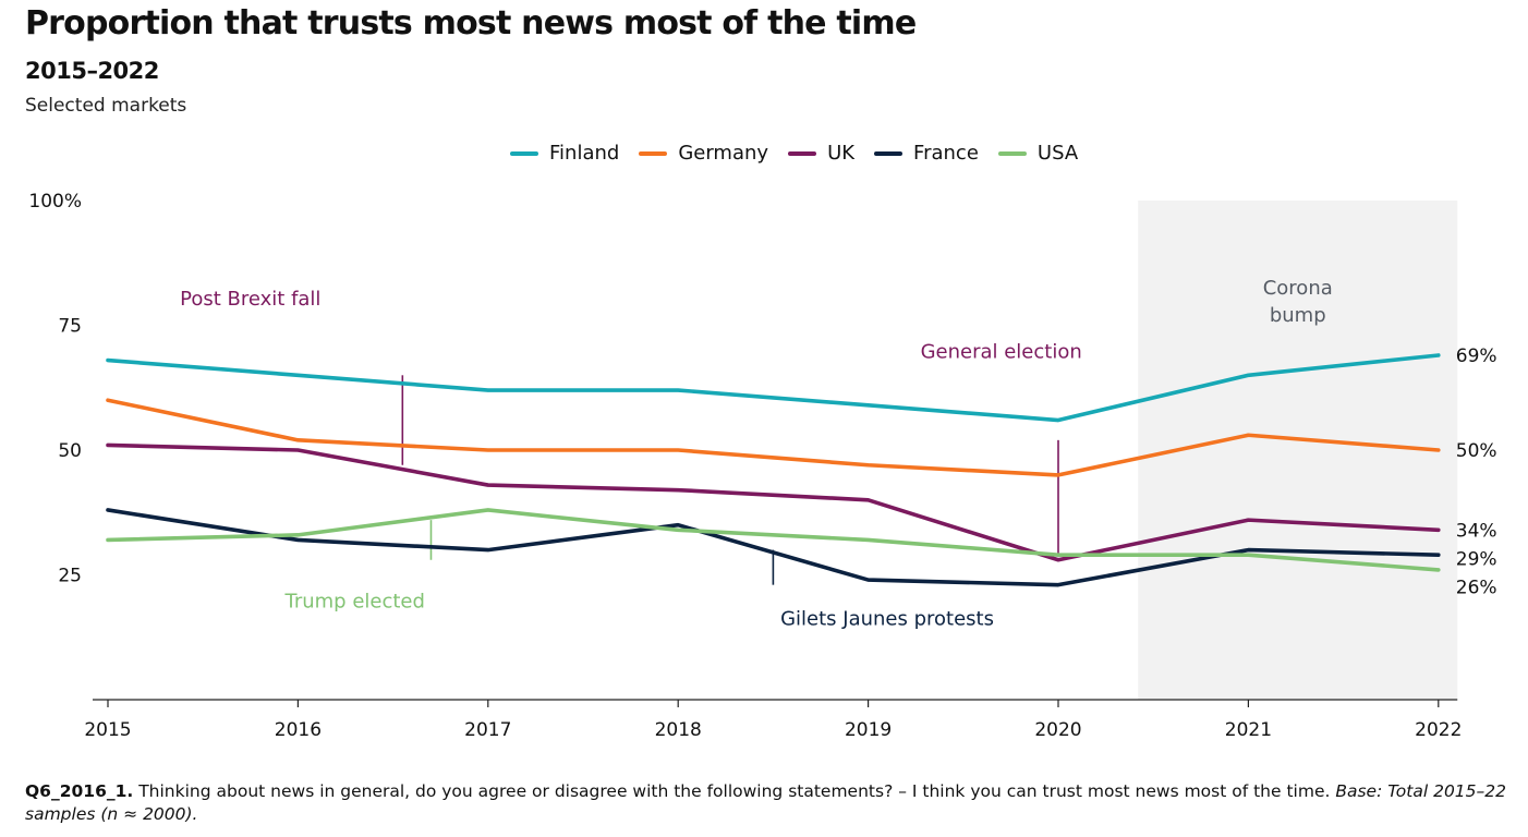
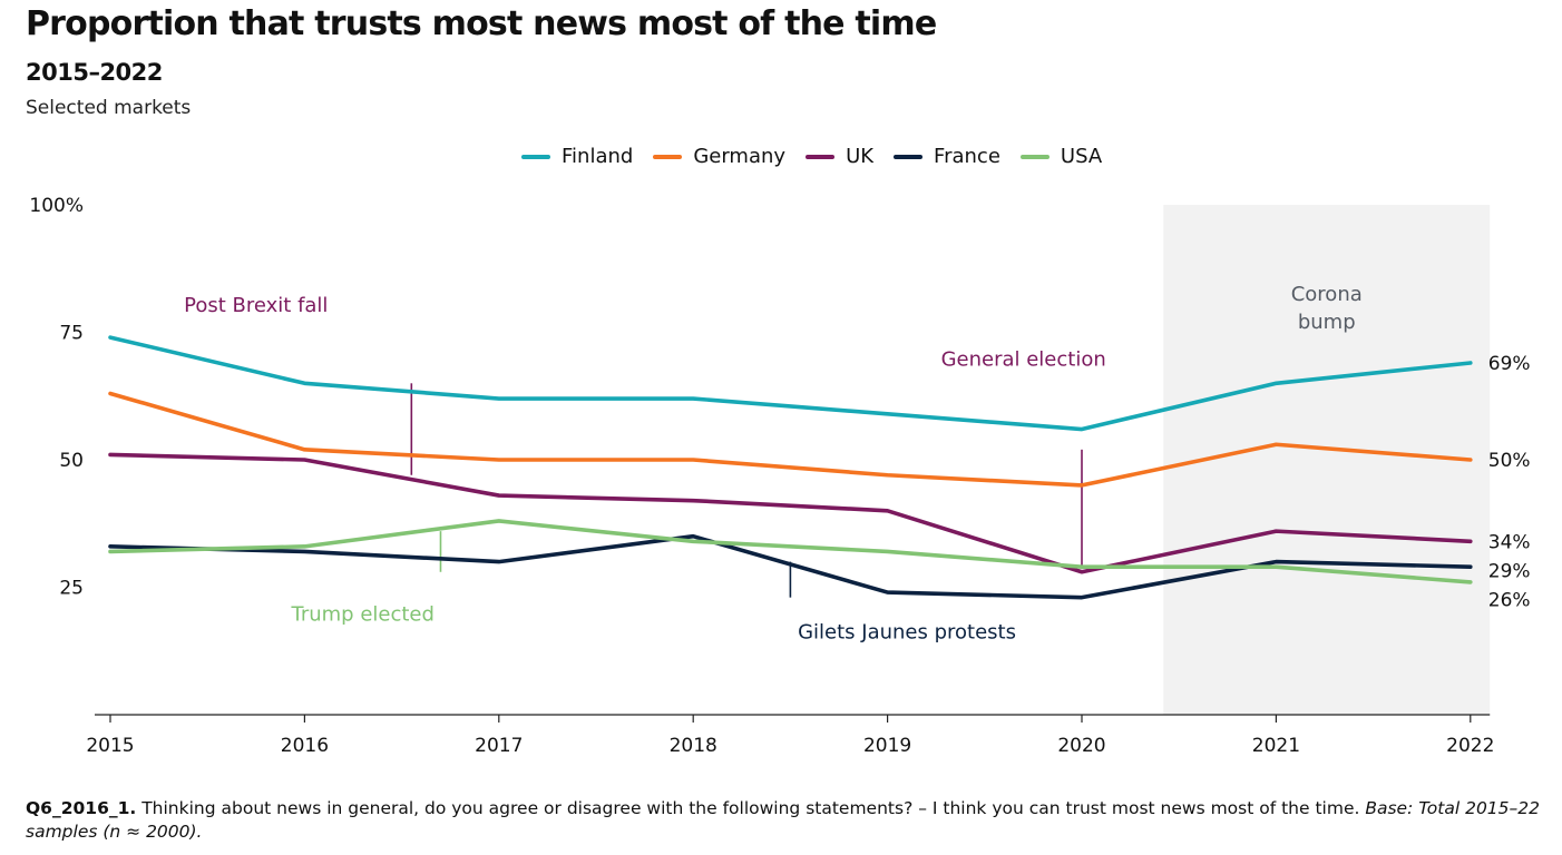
Finland/2015: 68% -> 74%
Germany/2015: 60% -> 63%
France/2015: 38% -> 33%
